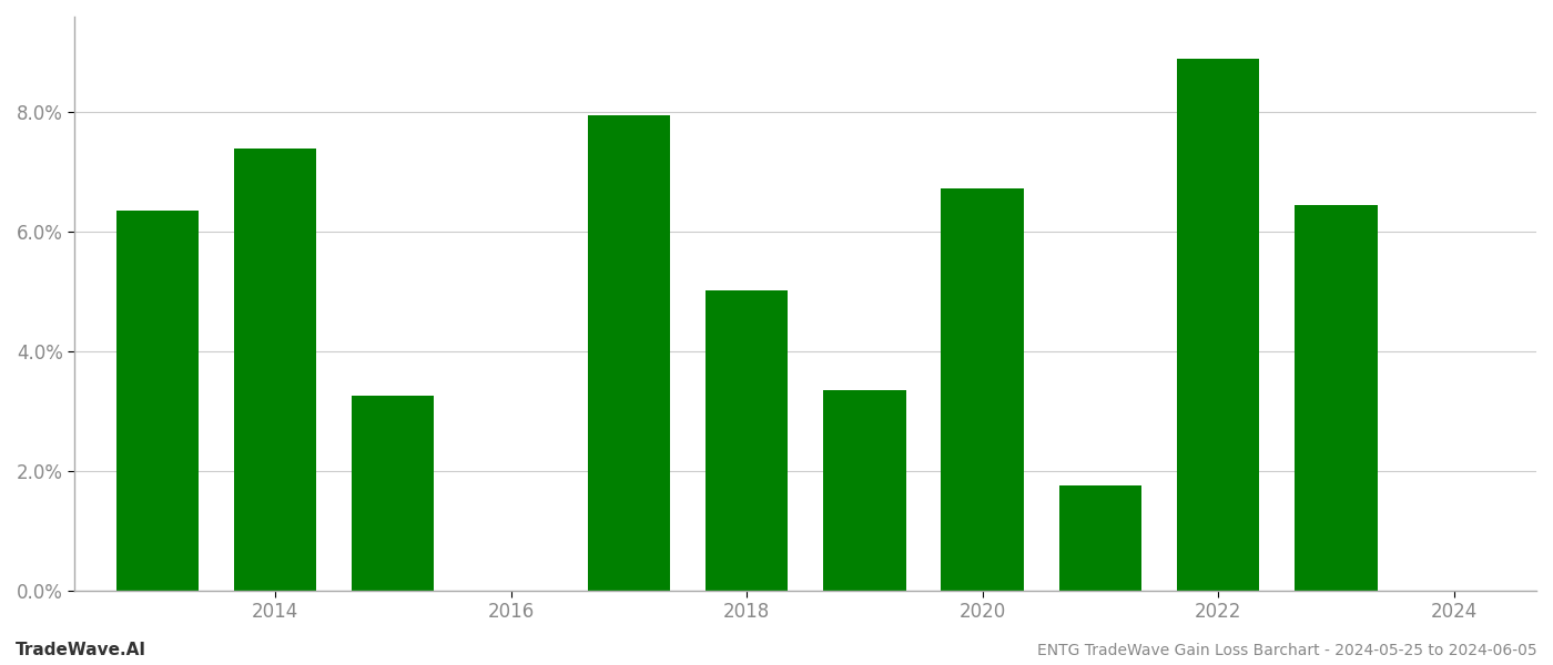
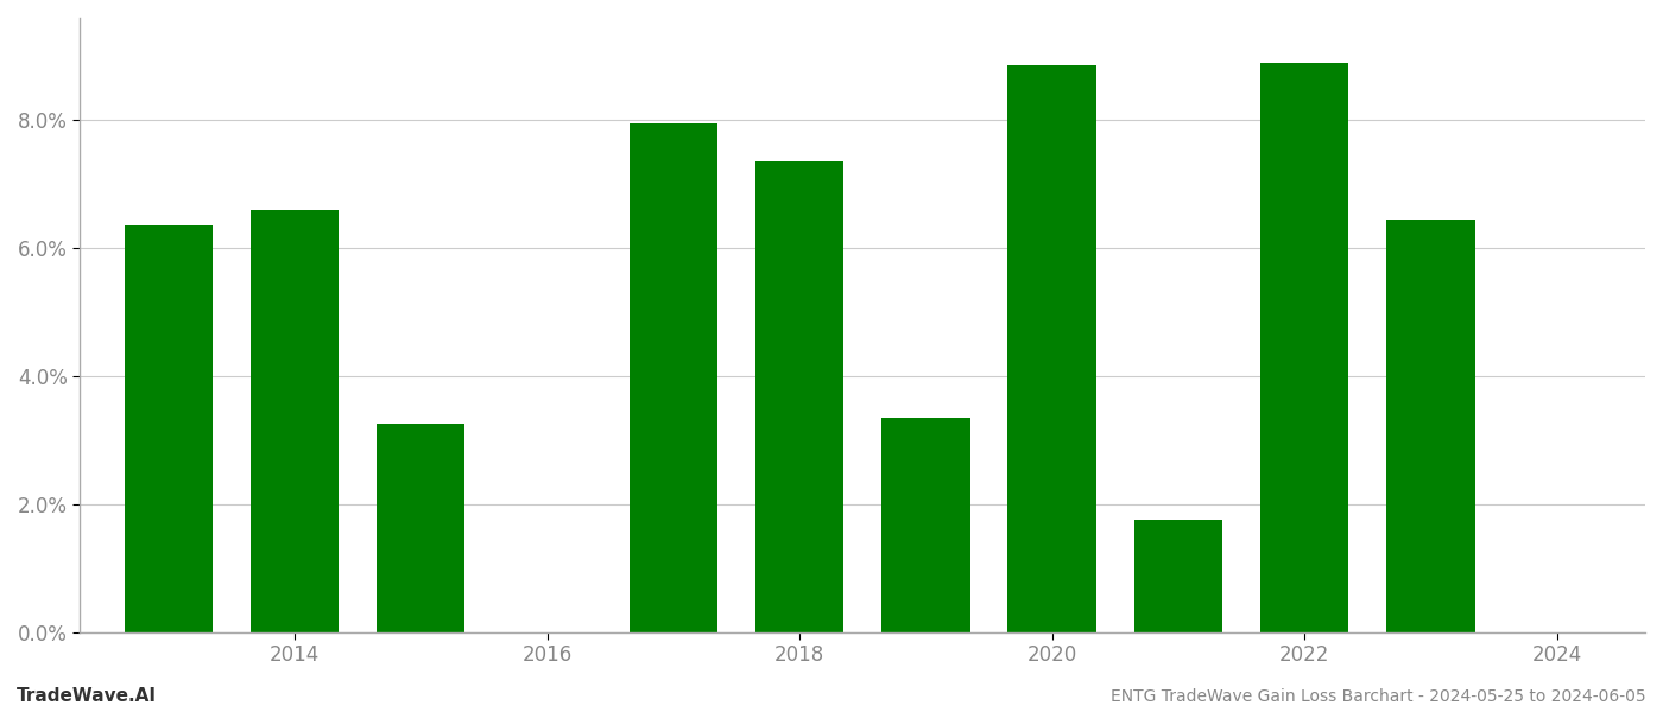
2014: 7.40% -> 6.60%
2018: 5.02% -> 7.35%
2020: 6.72% -> 8.85%
